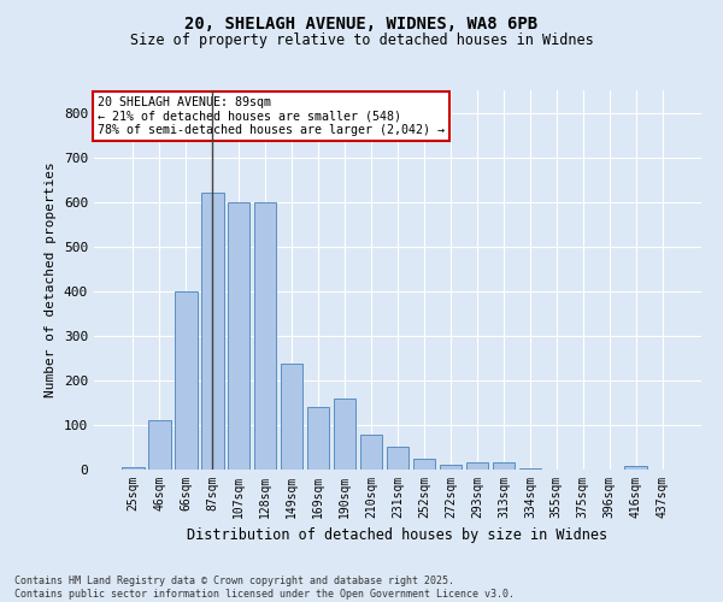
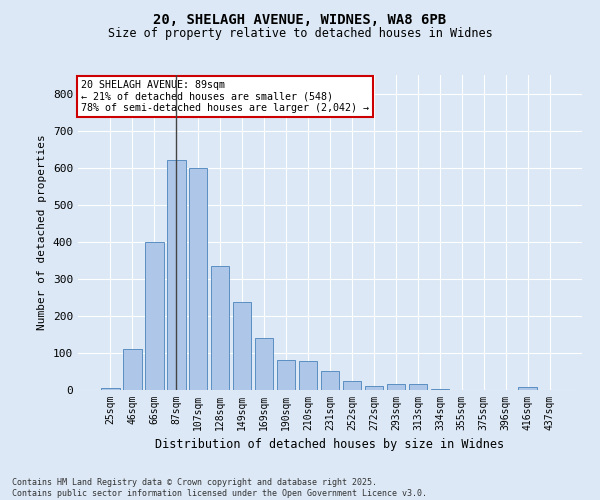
128sqm: 600 -> 335
190sqm: 160 -> 80
